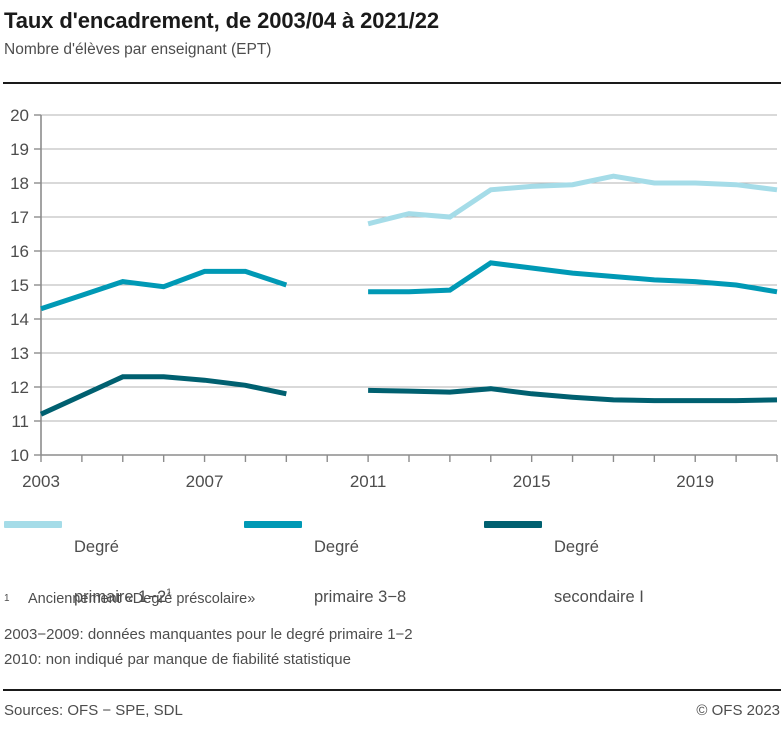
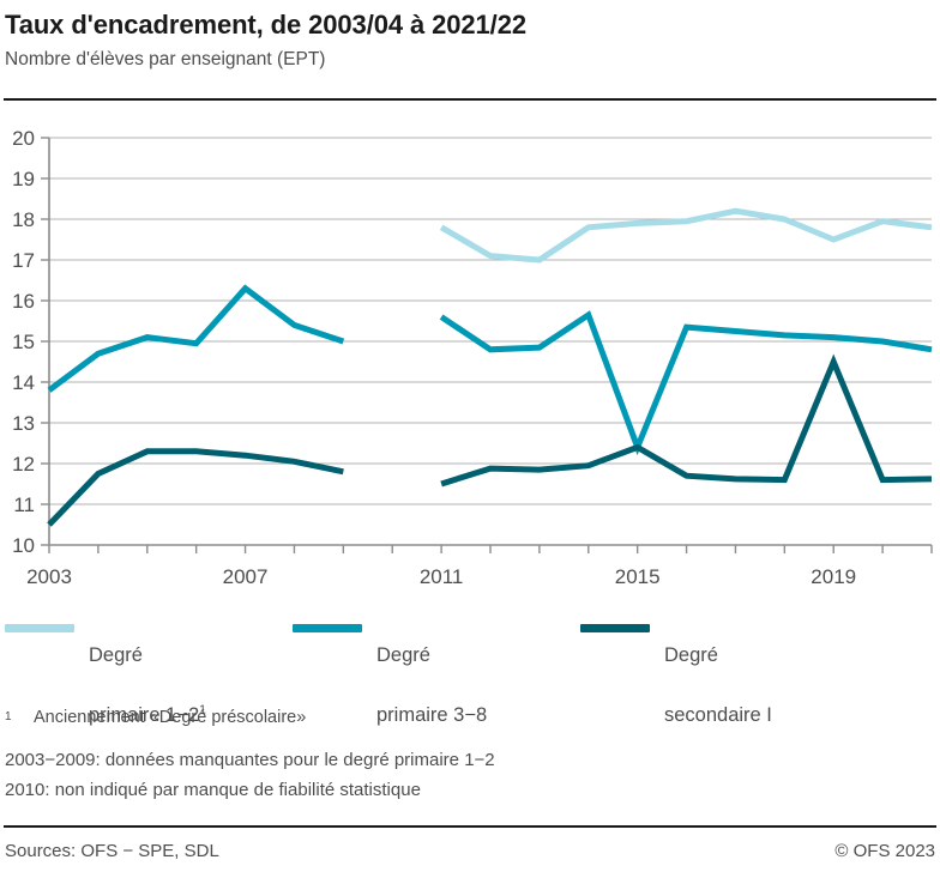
Degré primaire 3−8/2003: 14.3 -> 13.8
Degré secondaire I/2003: 11.2 -> 10.5
Degré primaire 3−8/2007: 15.4 -> 16.3
Degré primaire 1−2/2011: 16.8 -> 17.8
Degré primaire 3−8/2011: 14.8 -> 15.6
Degré secondaire I/2011: 11.9 -> 11.5
Degré primaire 3−8/2015: 15.5 -> 12.4
Degré secondaire I/2015: 11.8 -> 12.4
Degré primaire 1−2/2019: 18.0 -> 17.5
Degré secondaire I/2019: 11.6 -> 14.5
